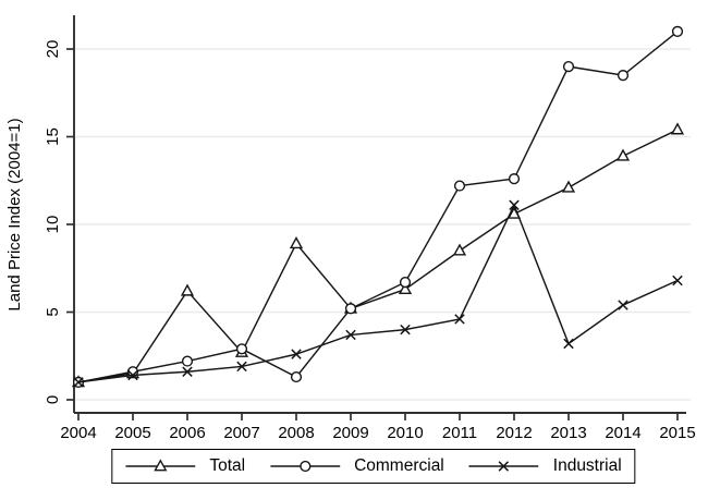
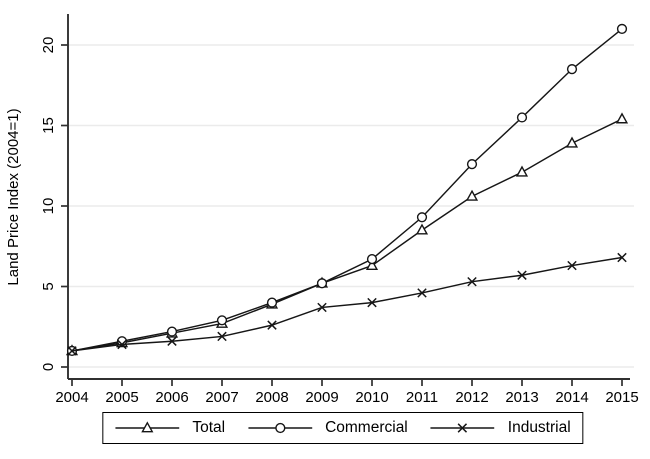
Total/2006: 6.2 -> 2.1
Total/2008: 8.9 -> 3.9
Commercial/2008: 1.3 -> 4.0
Commercial/2011: 12.2 -> 9.3
Industrial/2012: 11.1 -> 5.3
Commercial/2013: 19.0 -> 15.5
Industrial/2013: 3.2 -> 5.7
Industrial/2014: 5.4 -> 6.3
